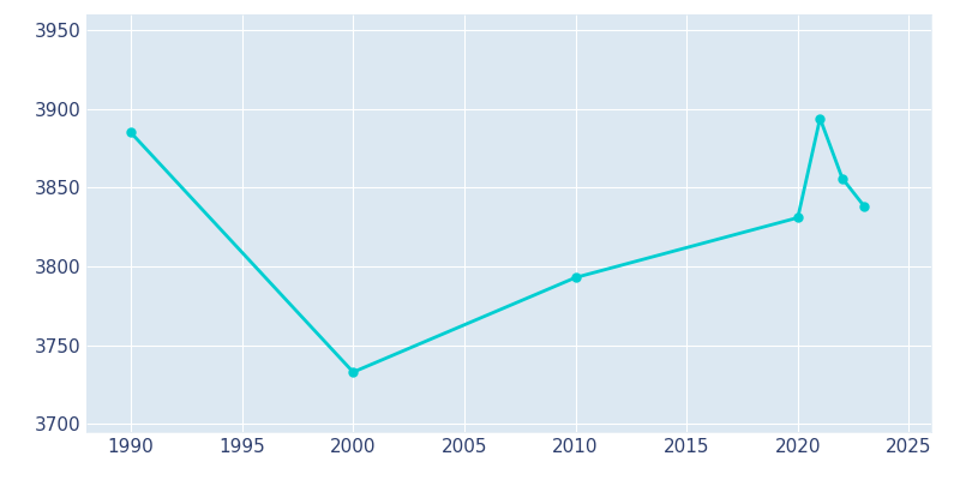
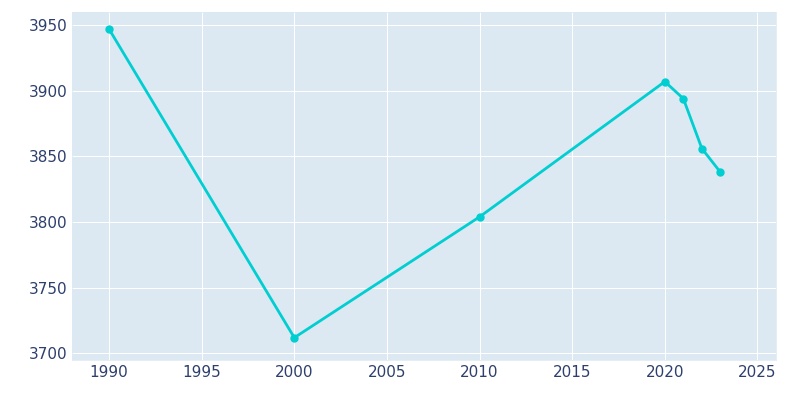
1990: 3885 -> 3947
2000: 3733 -> 3712
2010: 3793 -> 3804
2020: 3831 -> 3907
